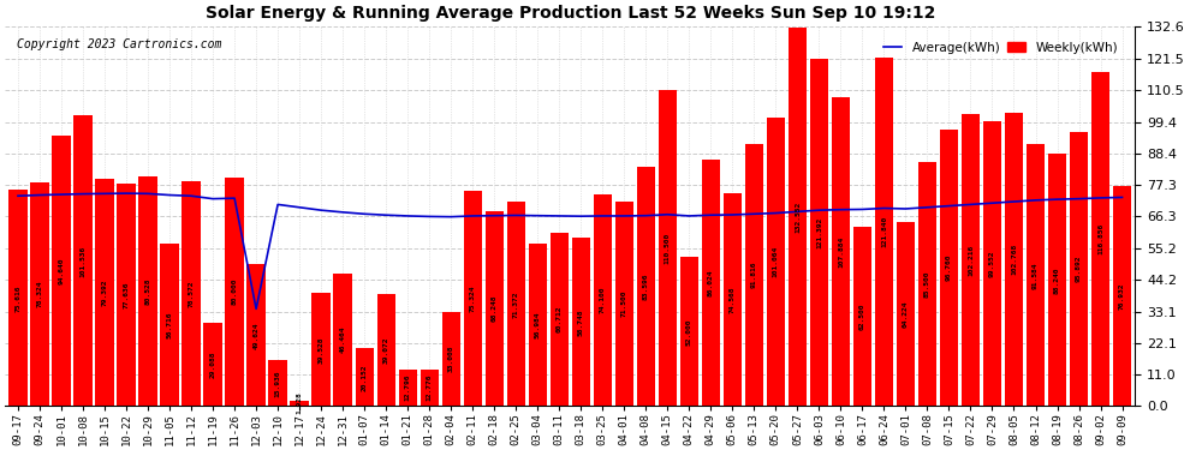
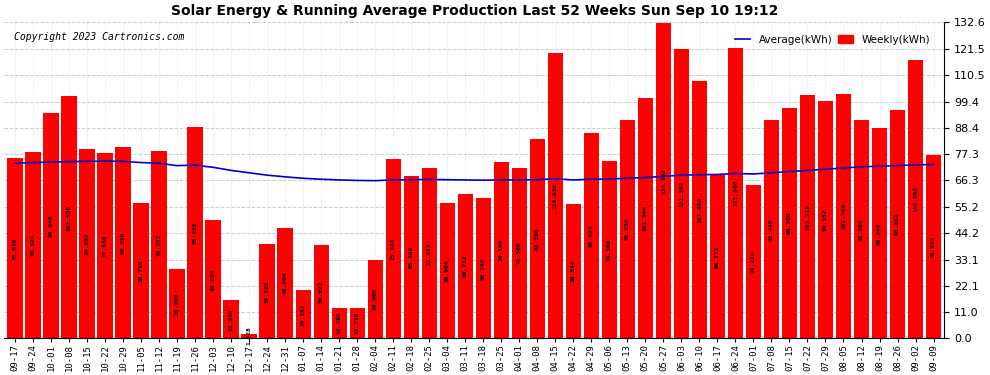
Weekly(kWh)/11-26: 80.0 -> 88.5
Average(kWh)/12-03: 34.0 -> 71.8
Weekly(kWh)/04-15: 110.5 -> 119.8
Weekly(kWh)/04-22: 52.0 -> 56.5
Weekly(kWh)/06-17: 62.5 -> 68.8
Weekly(kWh)/07-08: 85.5 -> 91.4
